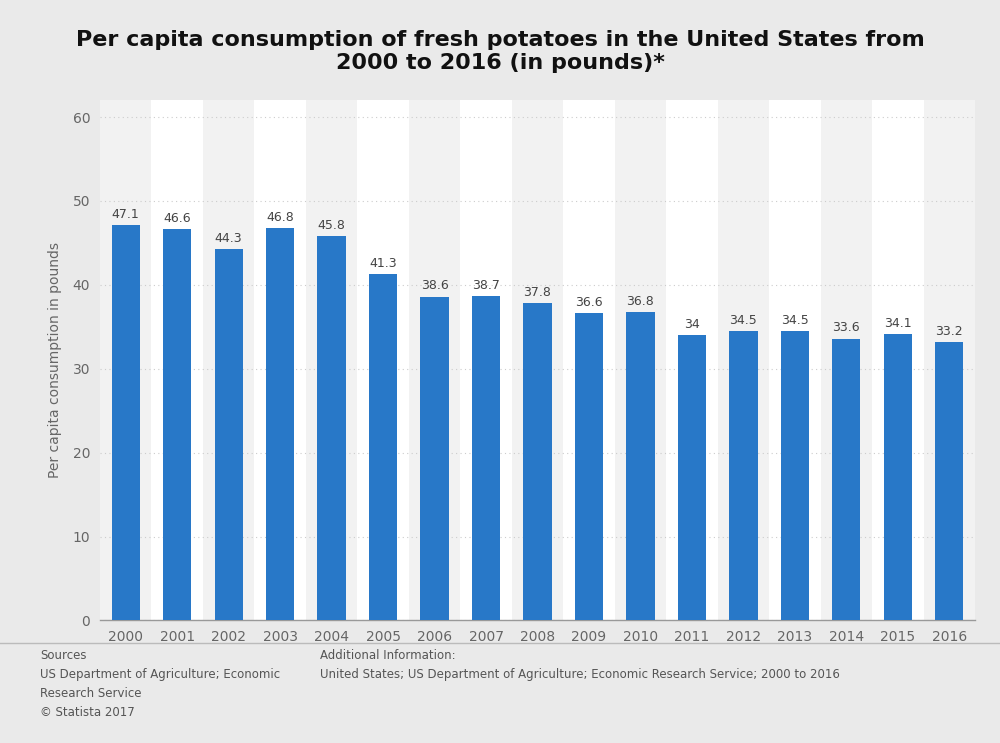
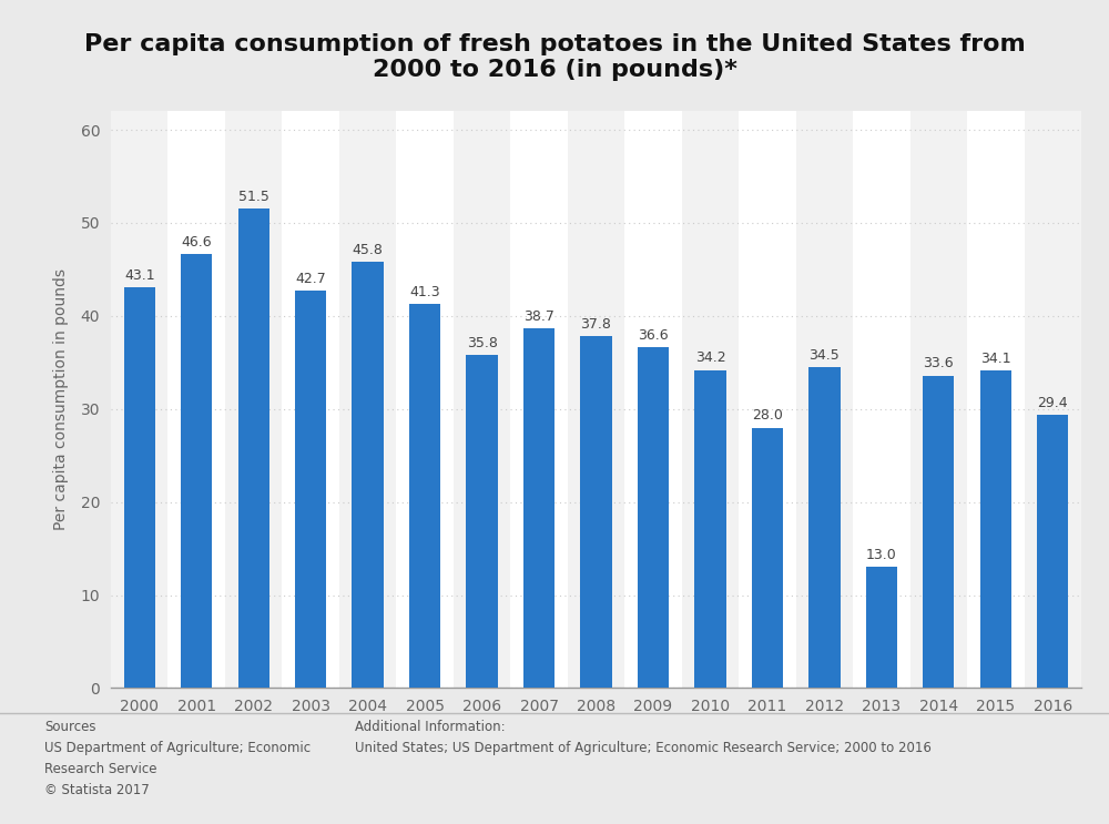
2000: 47.1 -> 43.1
2002: 44.3 -> 51.5
2003: 46.8 -> 42.7
2006: 38.6 -> 35.8
2010: 36.8 -> 34.2
2011: 34 -> 28.0
2013: 34.5 -> 13.0
2016: 33.2 -> 29.4
